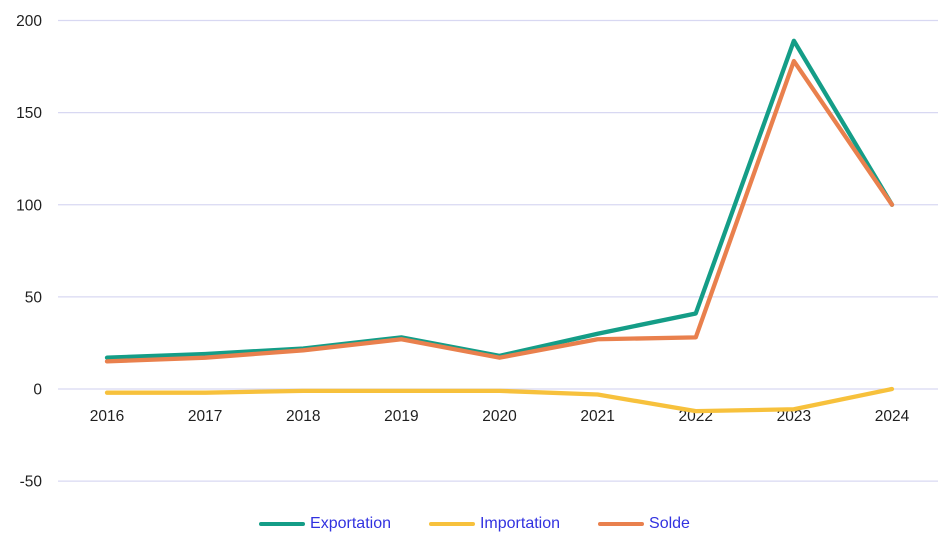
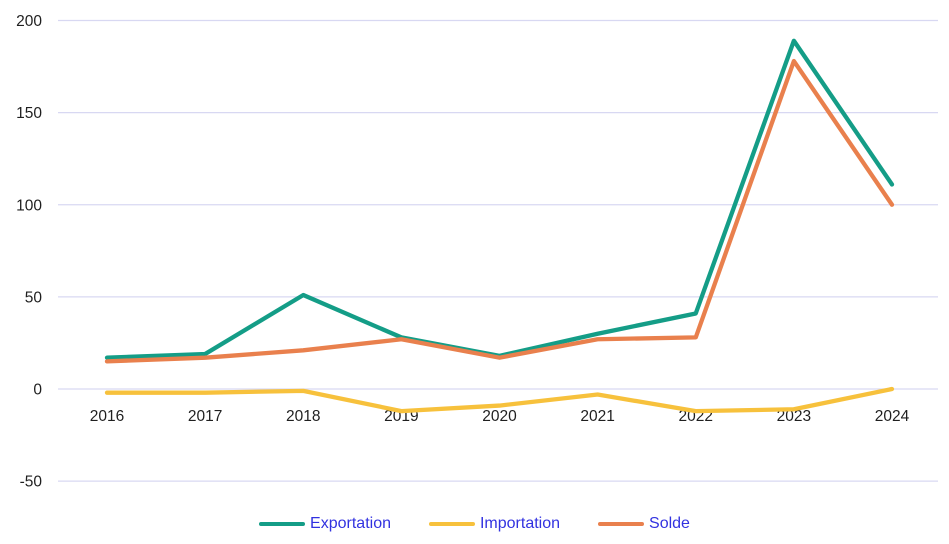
Exportation/2018: 22 -> 51
Importation/2019: -1 -> -12
Importation/2020: -1 -> -9
Exportation/2024: 100 -> 111
